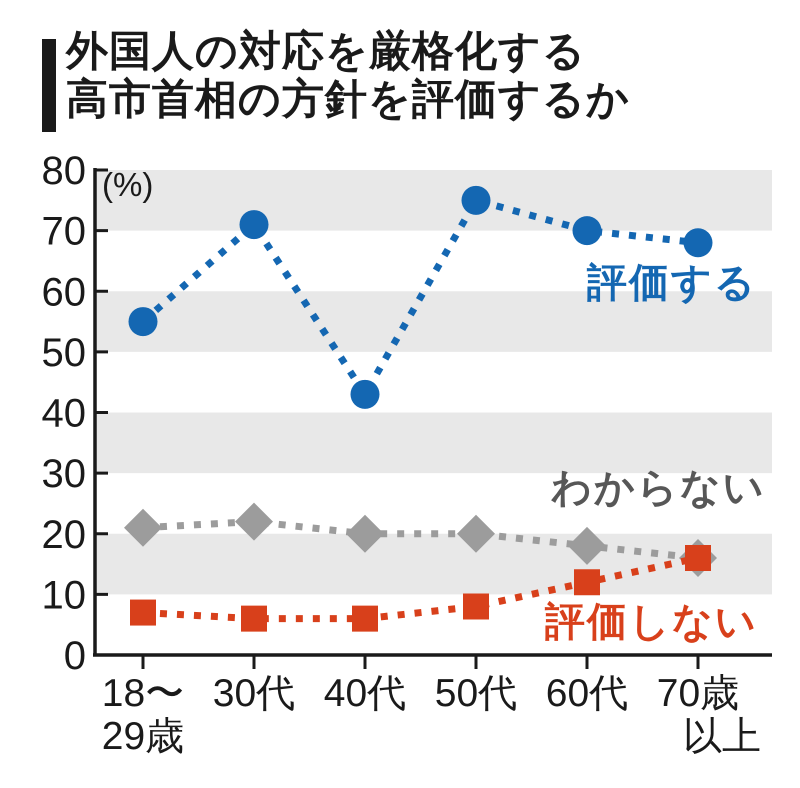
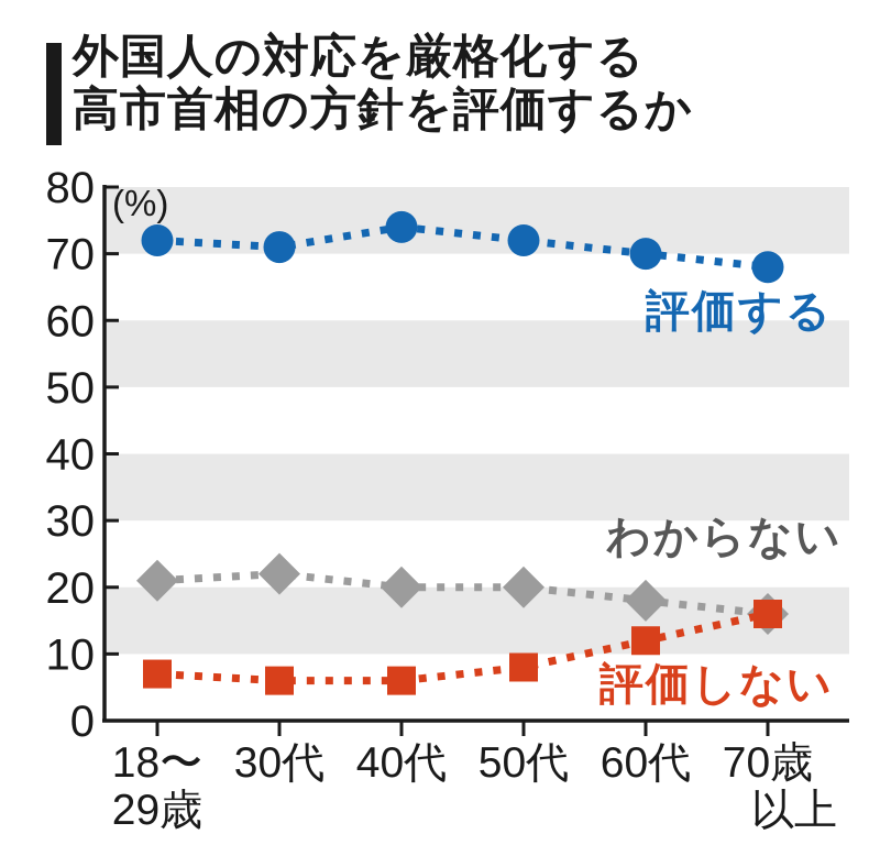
評価する/18〜 29歳: 55 -> 72
評価する/40代: 43 -> 74
評価する/50代: 75 -> 72
